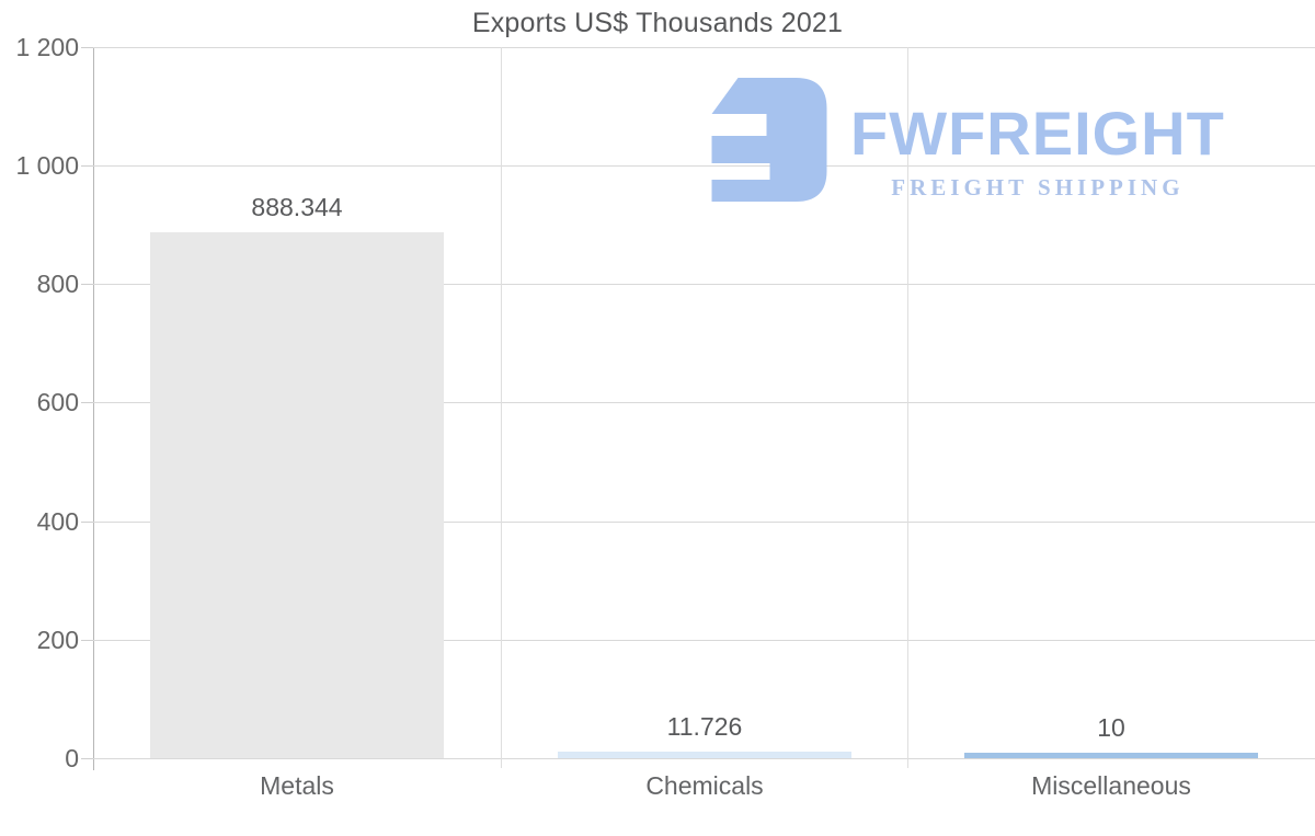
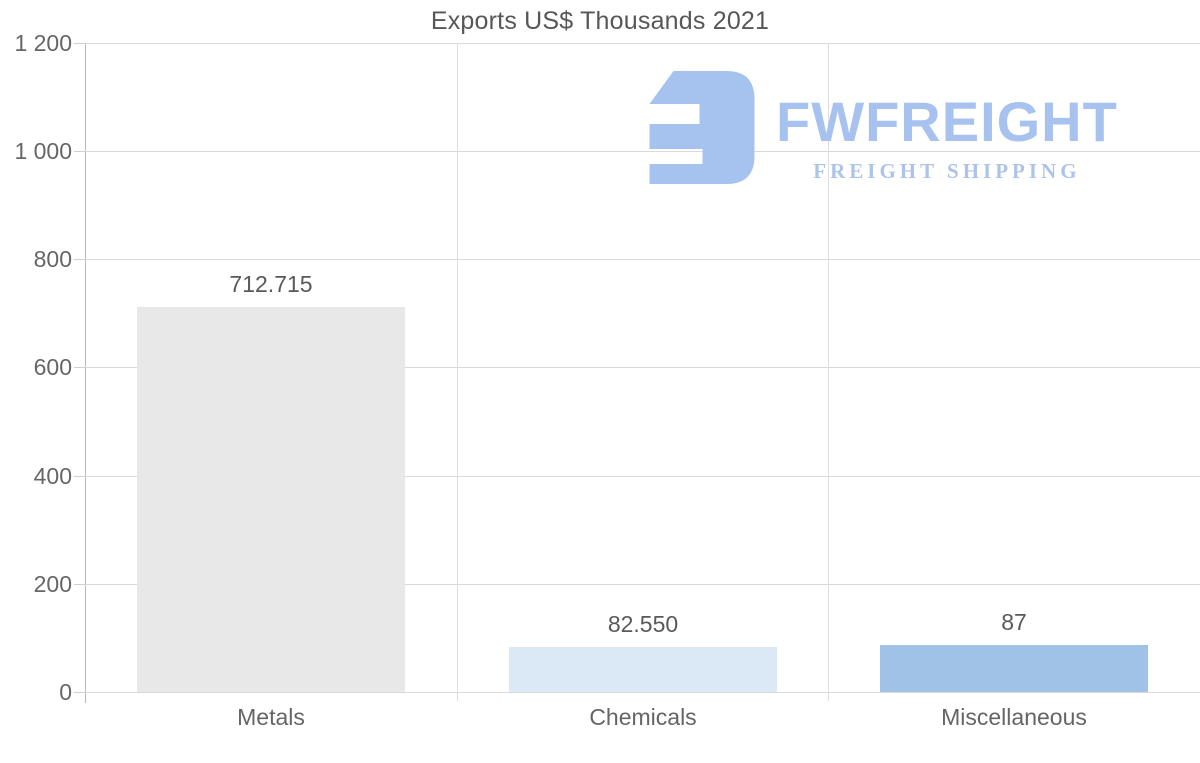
Metals: 888.344 -> 712.715
Chemicals: 11.726 -> 82.550
Miscellaneous: 10 -> 87
